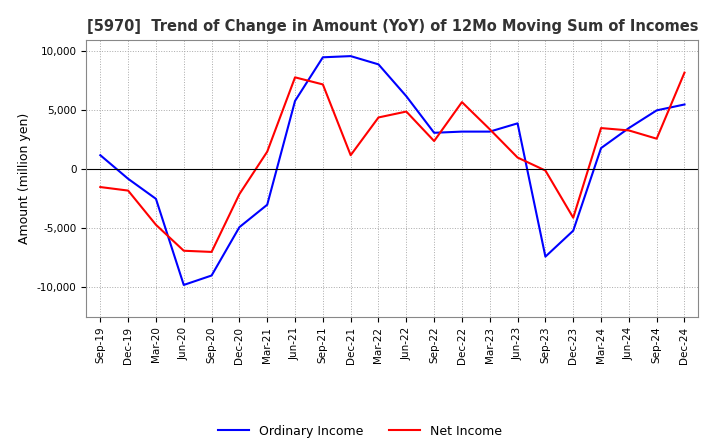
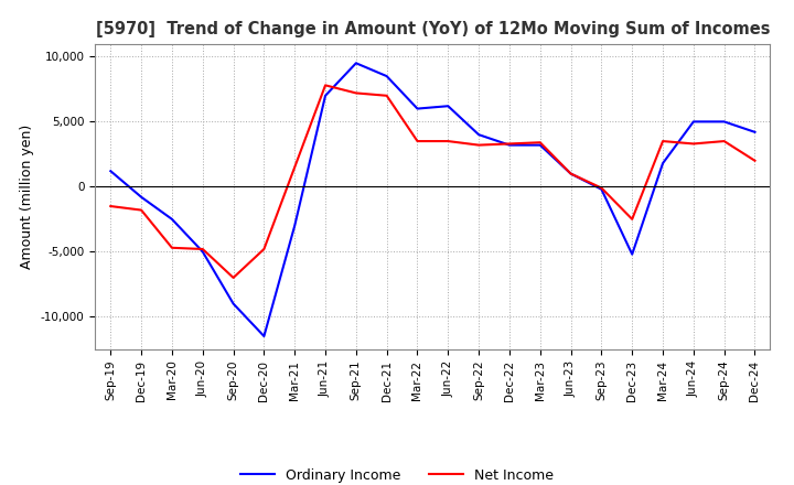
Ordinary Income/Jun-20: -9,800 -> -5,000
Net Income/Jun-20: -6,900 -> -4,800
Ordinary Income/Dec-20: -4,900 -> -11,500
Net Income/Dec-20: -2,100 -> -4,800
Ordinary Income/Jun-21: 5,800 -> 7,000
Ordinary Income/Dec-21: 9,600 -> 8,500
Net Income/Dec-21: 1,200 -> 7,000
Ordinary Income/Mar-22: 8,900 -> 6,000
Net Income/Mar-22: 4,400 -> 3,500
Net Income/Jun-22: 4,900 -> 3,500
Ordinary Income/Sep-22: 3,100 -> 4,000
Net Income/Sep-22: 2,400 -> 3,200
Net Income/Dec-22: 5,700 -> 3,300
Ordinary Income/Jun-23: 3,900 -> 1,000
Ordinary Income/Sep-23: -7,400 -> -200
Net Income/Dec-23: -4,100 -> -2,500
Ordinary Income/Jun-24: 3,500 -> 5,000
Net Income/Sep-24: 2,600 -> 3,500
Ordinary Income/Dec-24: 5,500 -> 4,200
Net Income/Dec-24: 8,200 -> 2,000
